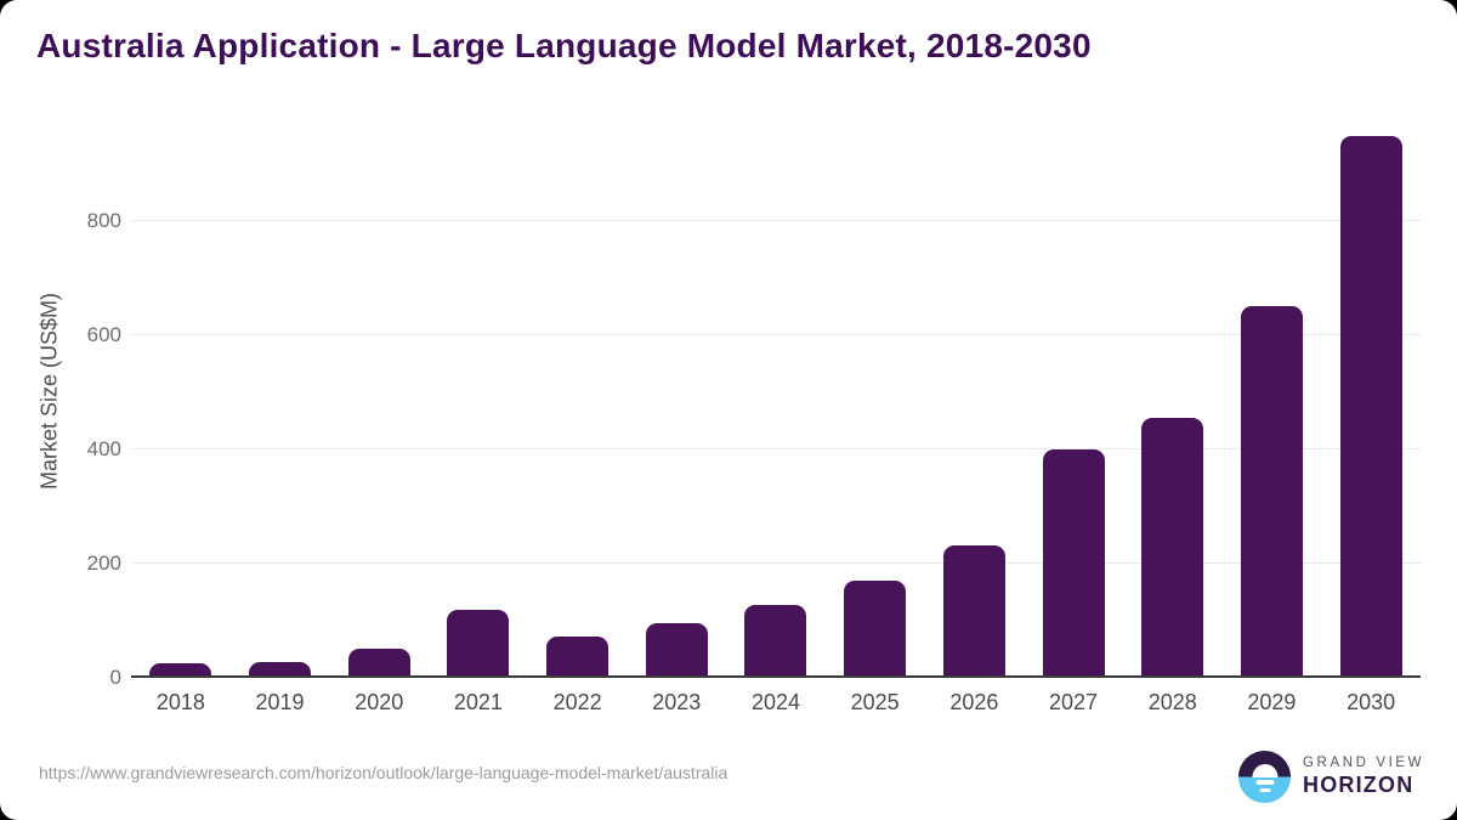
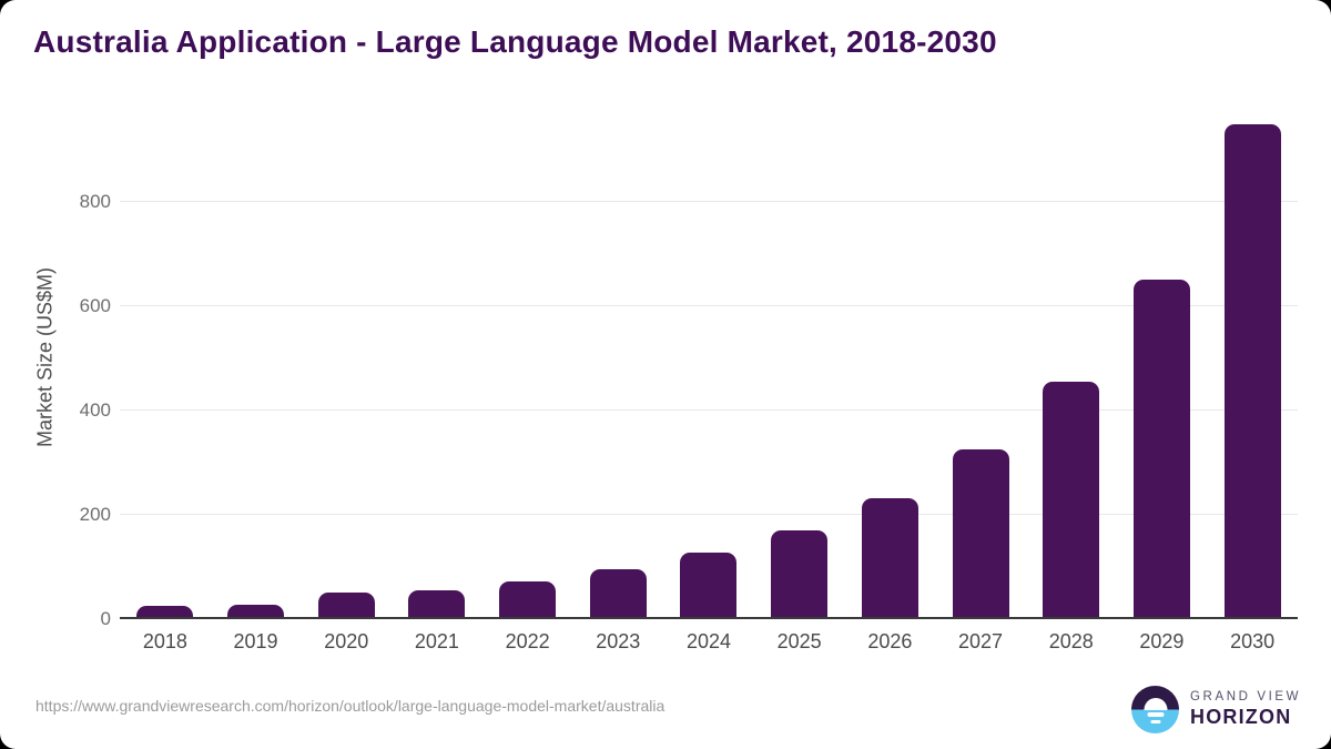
2021: 120 -> 60
2027: 400 -> 330
